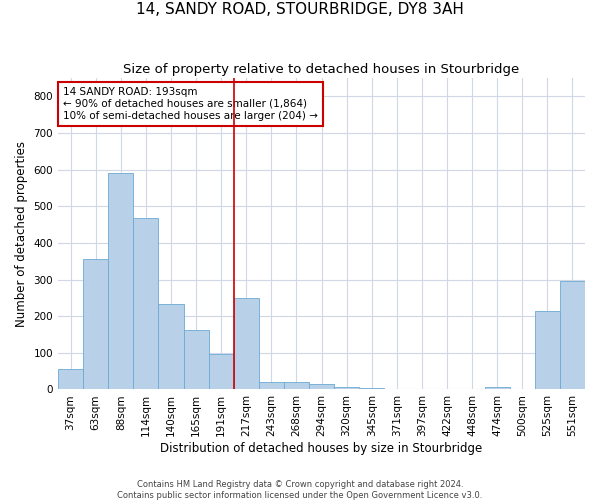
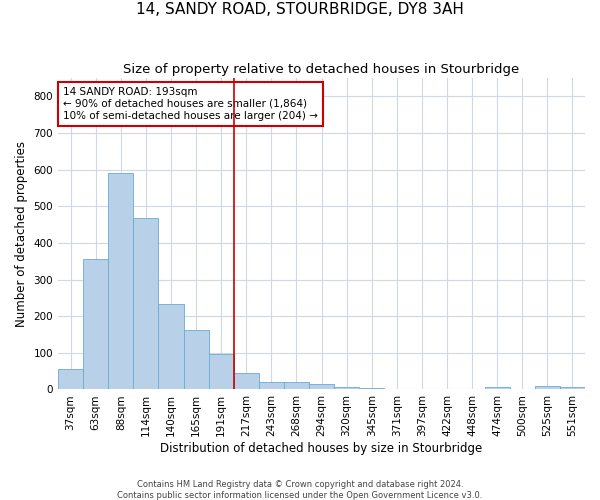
217sqm: 250 -> 45
525sqm: 215 -> 9
551sqm: 295 -> 6
